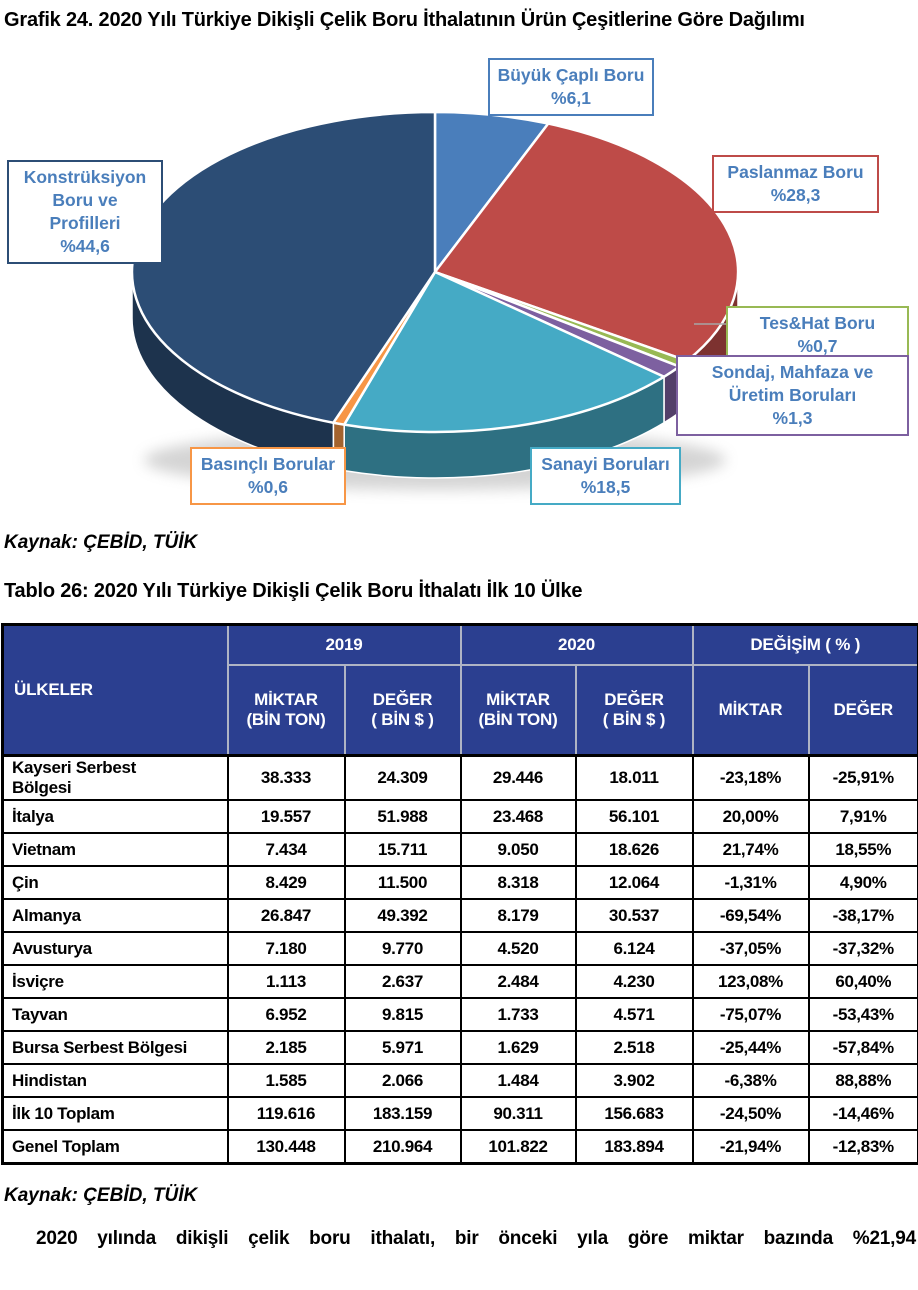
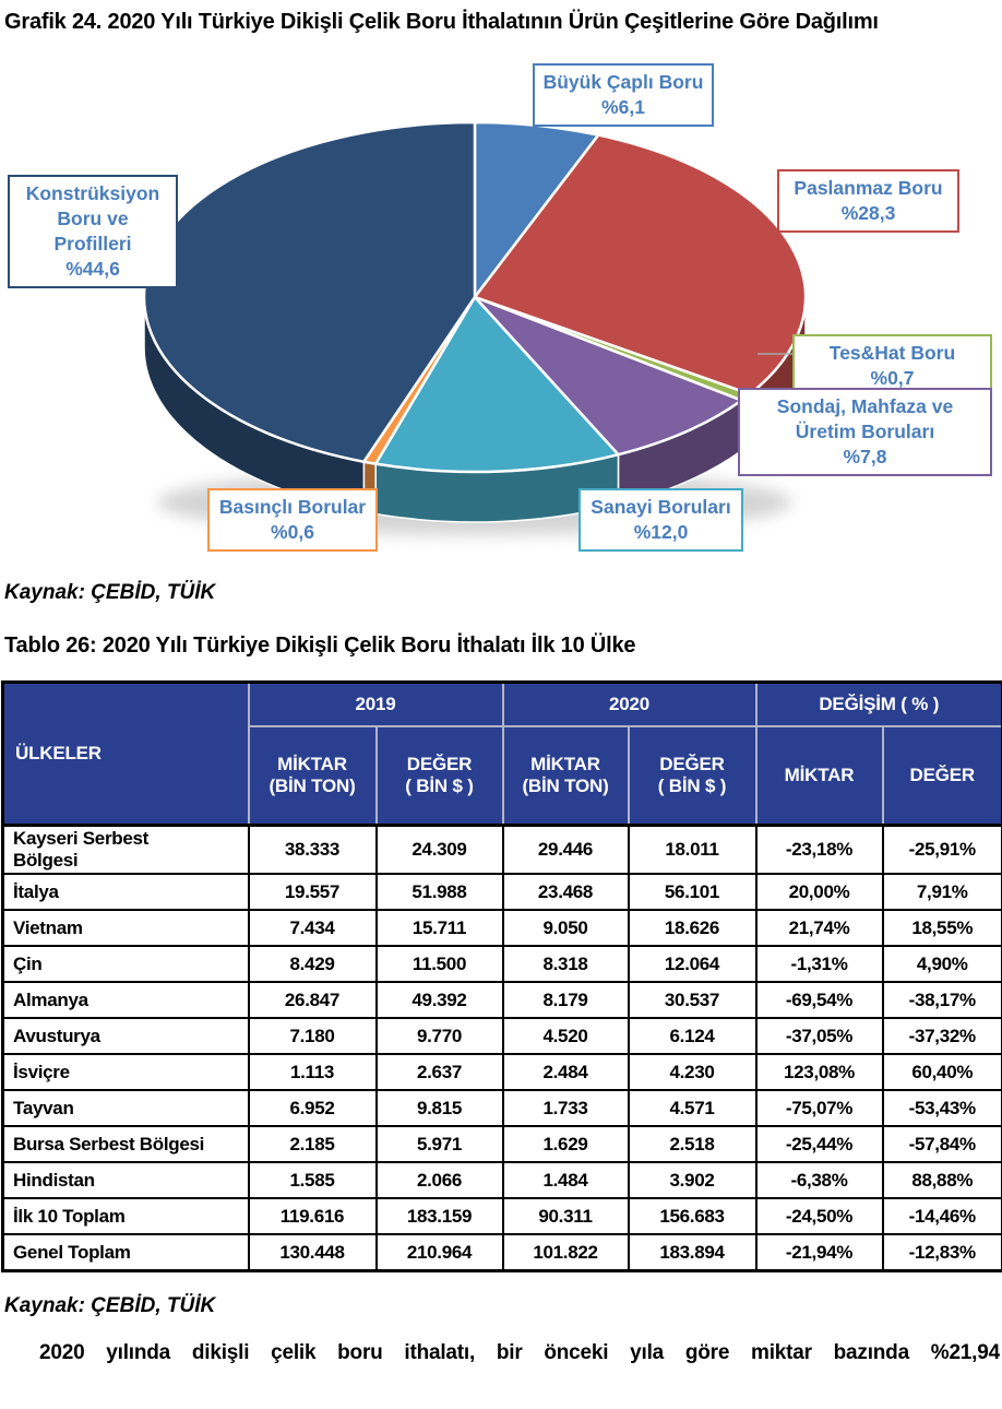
Sondaj, Mahfaza ve Üretim Boruları: 1,3 -> 7,8
Sanayi Boruları: 18,5 -> 12,0
